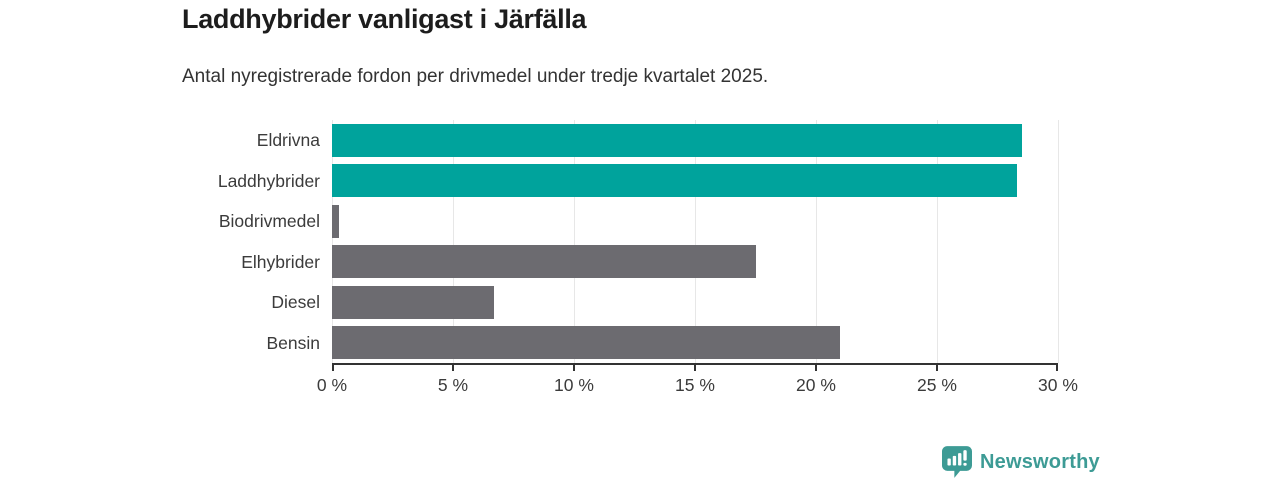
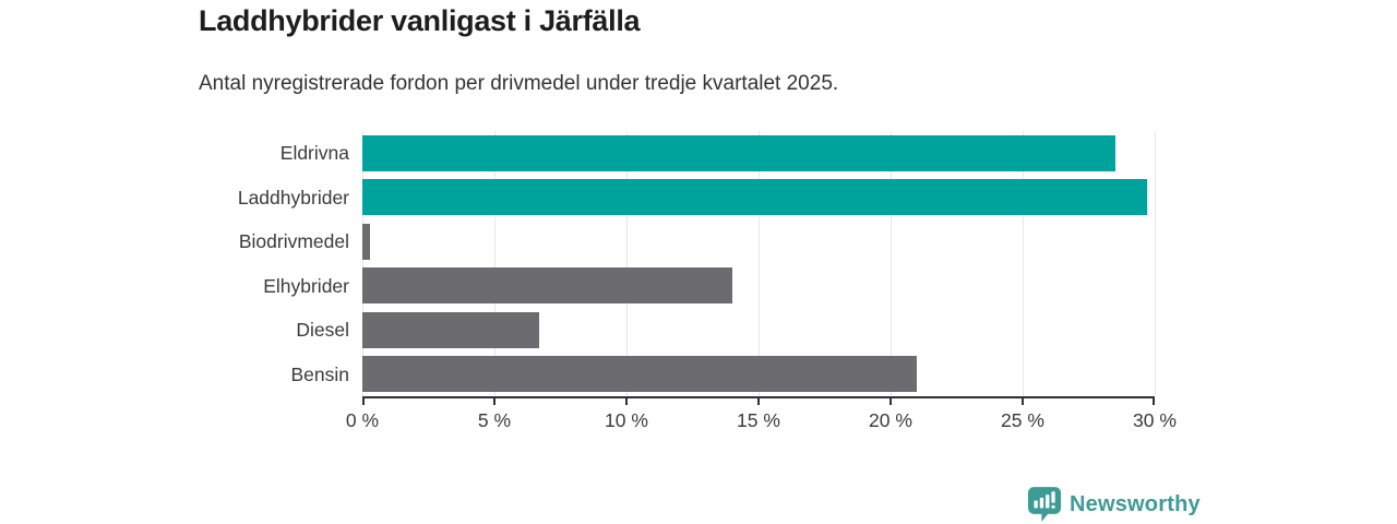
Laddhybrider: 28.3% -> 29.7%
Elhybrider: 17.5% -> 14.0%
